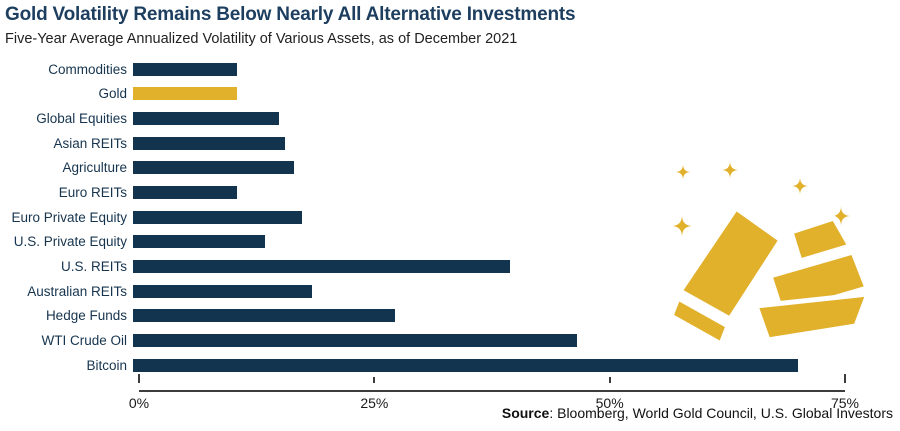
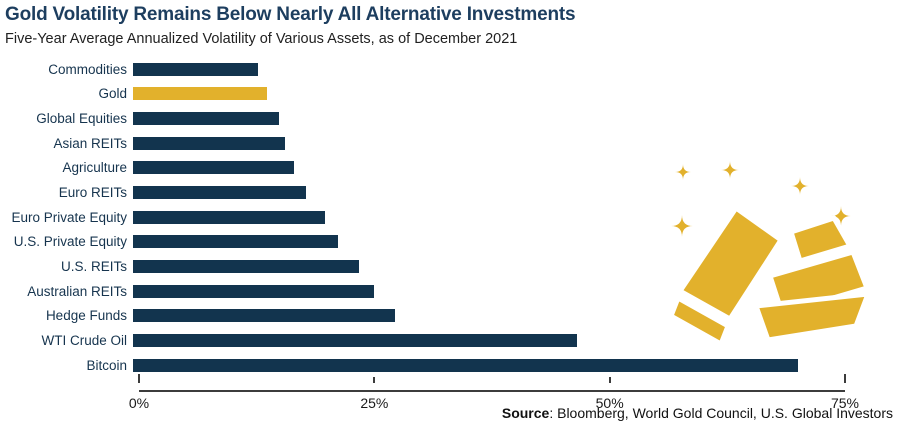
Commodities: 11% -> 13%
Gold: 11% -> 14%
Euro REITs: 11% -> 18%
Euro Private Equity: 18% -> 20%
U.S. Private Equity: 14% -> 22%
U.S. REITs: 40% -> 24%
Australian REITs: 19% -> 26%
